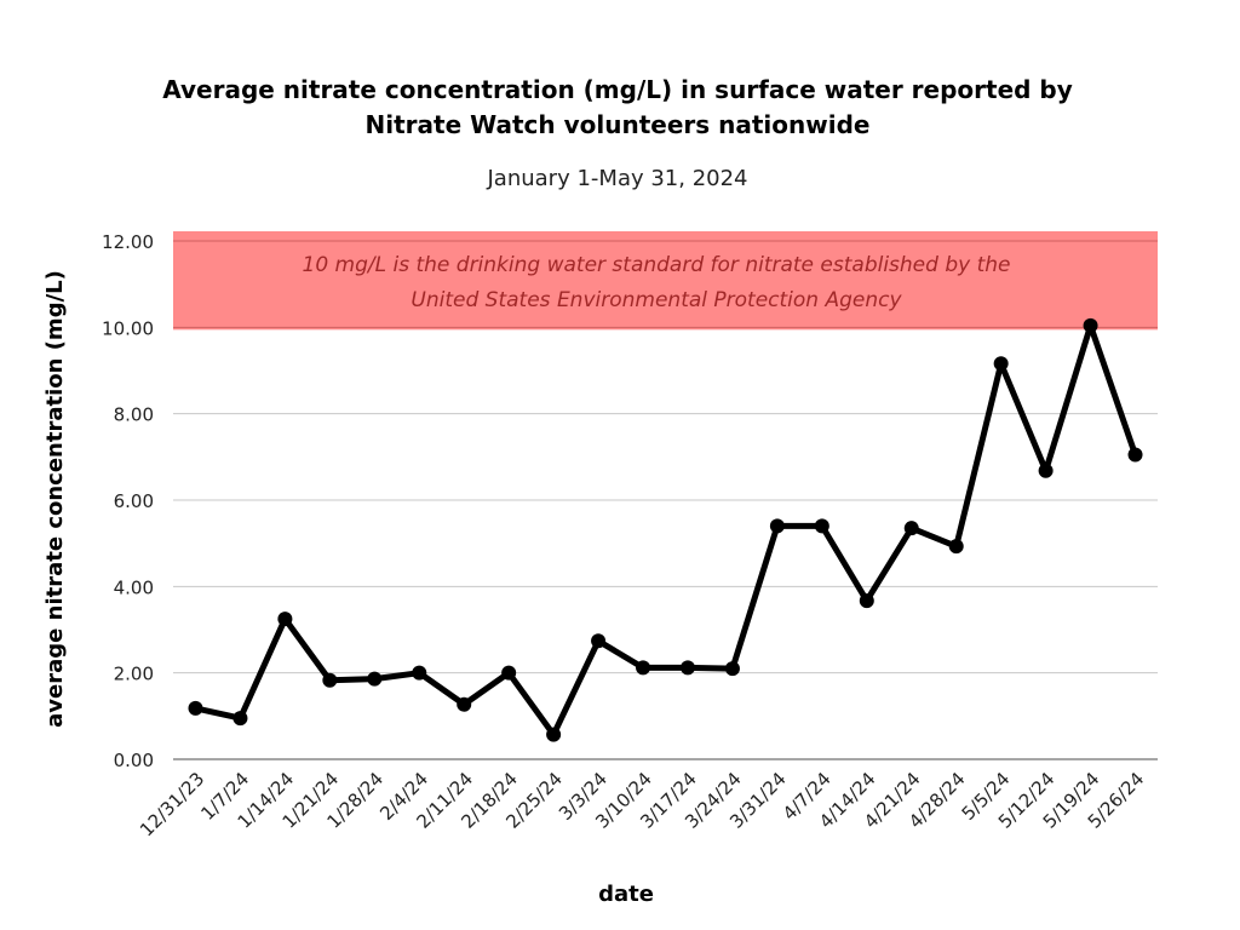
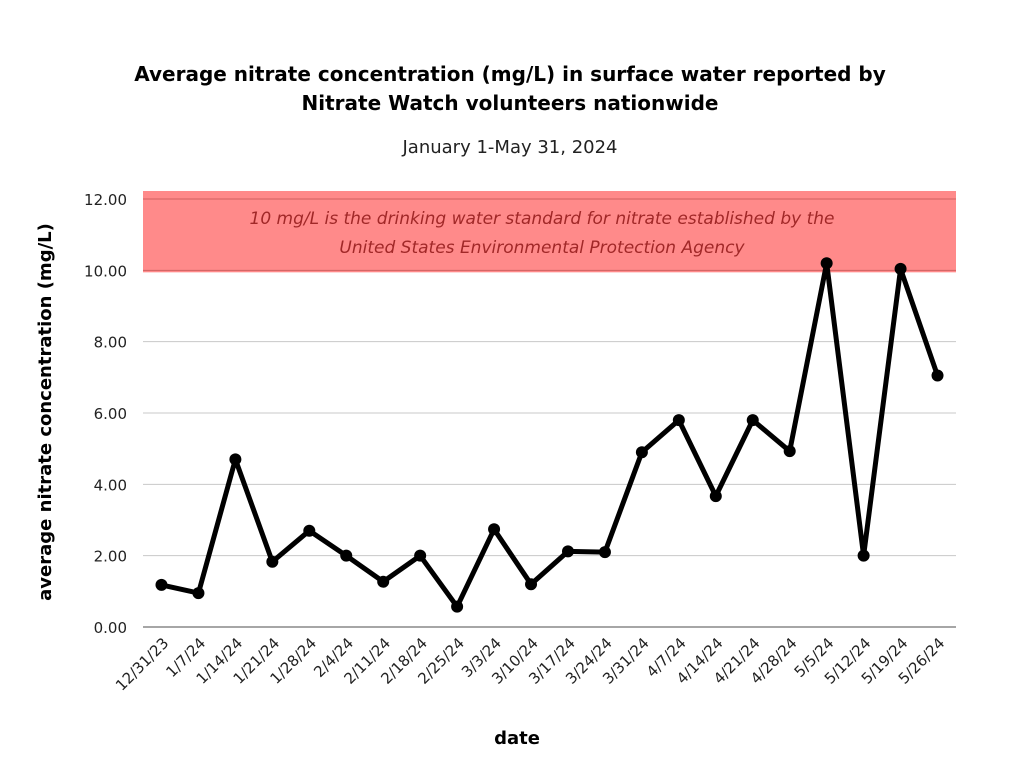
1/14/24: 3.2 -> 4.7
1/28/24: 1.9 -> 2.7
3/10/24: 2.1 -> 1.2
3/31/24: 5.4 -> 4.9
4/7/24: 5.4 -> 5.8
4/21/24: 5.3 -> 5.8
5/5/24: 9.2 -> 10.2
5/12/24: 6.7 -> 2.0
